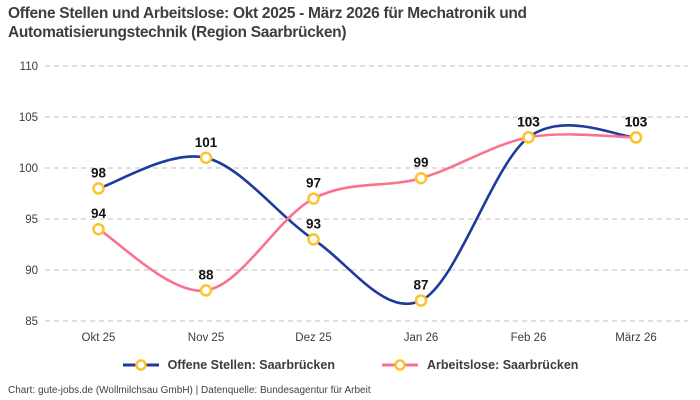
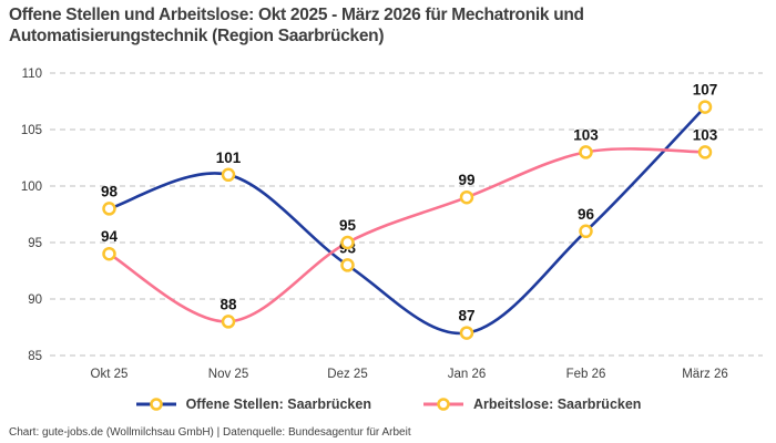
Arbeitslose: Saarbrücken/Dez 25: 97 -> 95
Offene Stellen: Saarbrücken/Feb 26: 103 -> 96
Offene Stellen: Saarbrücken/März 26: 103 -> 107
